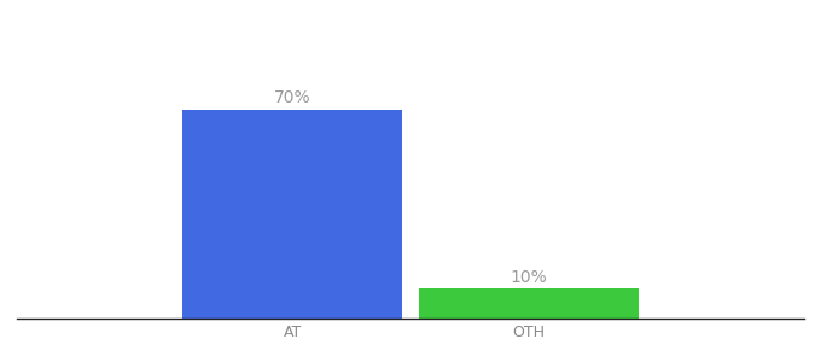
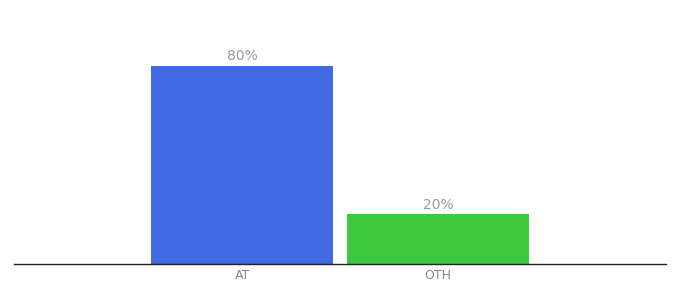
AT: 70% -> 80%
OTH: 10% -> 20%
